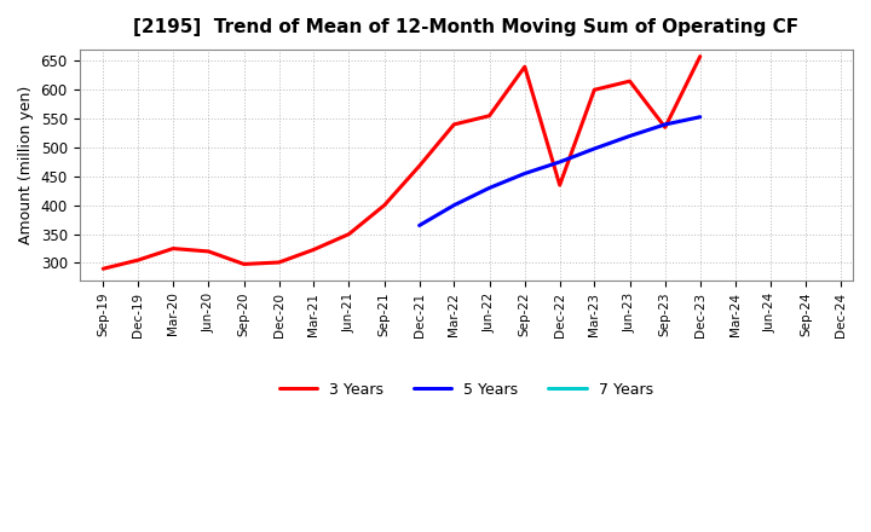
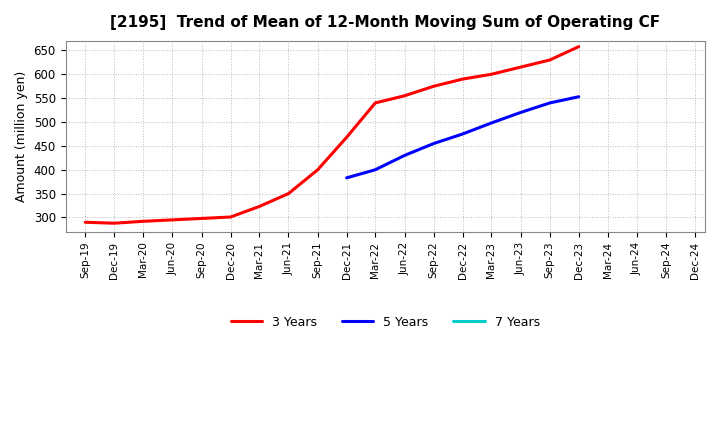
3 Years/Dec-19: 305 -> 288
3 Years/Mar-20: 325 -> 292
3 Years/Jun-20: 320 -> 295
5 Years/Dec-21: 365 -> 383
3 Years/Sep-22: 640 -> 575
3 Years/Dec-22: 435 -> 590
3 Years/Sep-23: 535 -> 630
